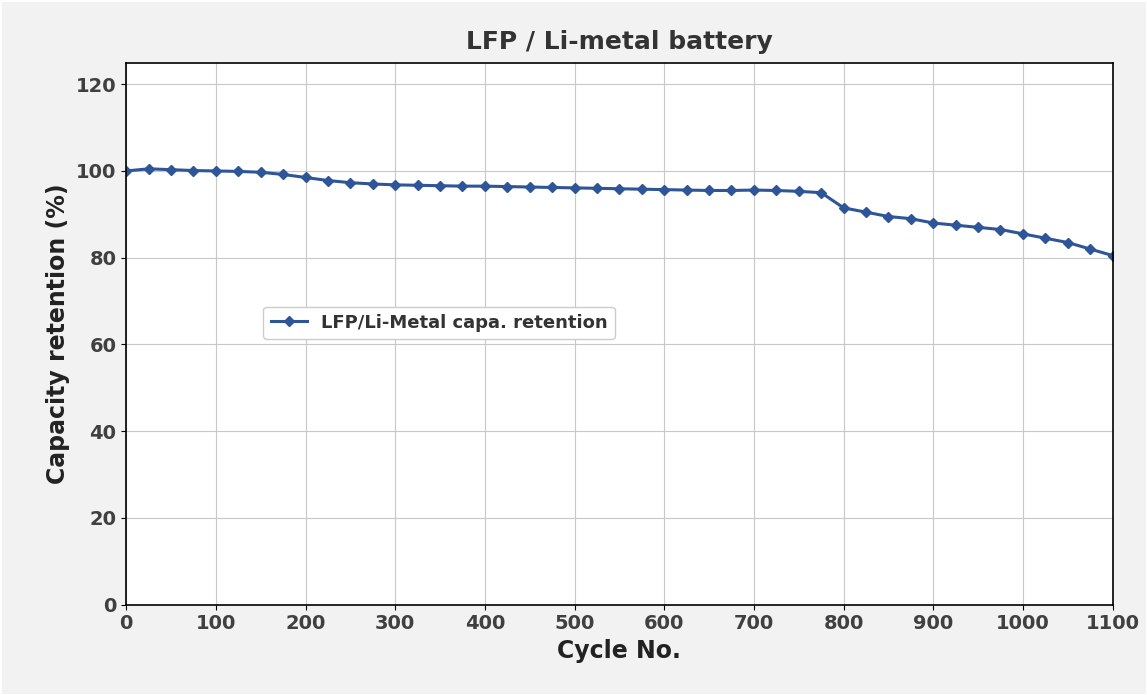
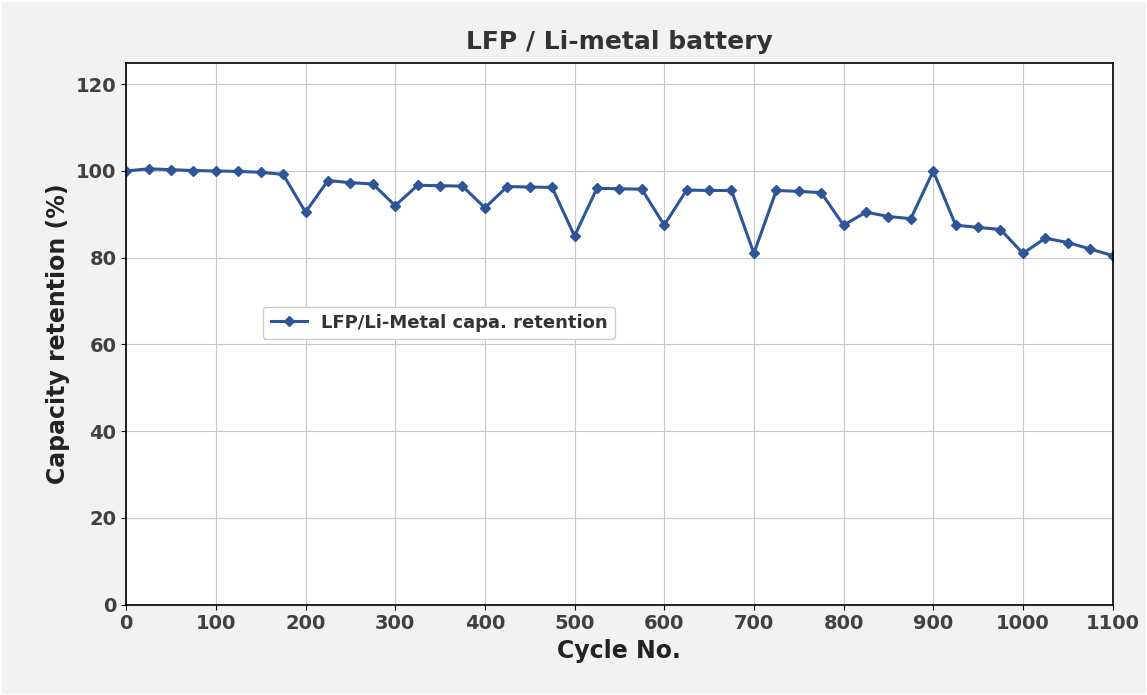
200: 98.5 -> 90.5
300: 96.8 -> 92.0
400: 96.5 -> 91.5
500: 96.1 -> 85.0
600: 95.7 -> 87.5
700: 95.6 -> 81.0
800: 91.5 -> 87.5
900: 88.0 -> 100.0
1000: 85.5 -> 81.0
